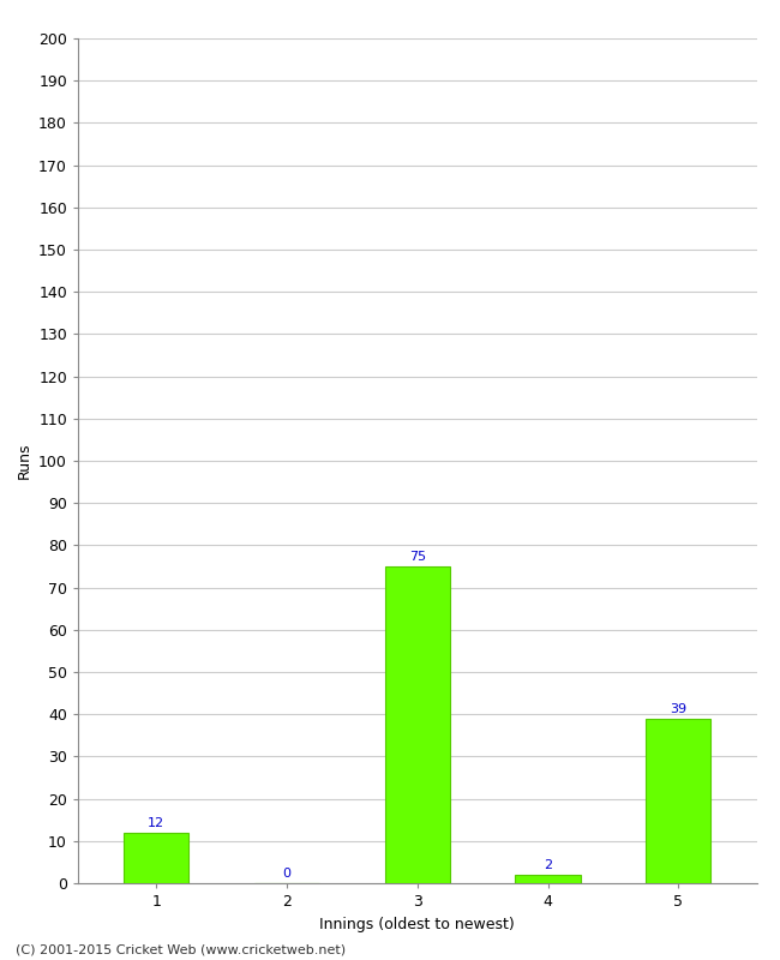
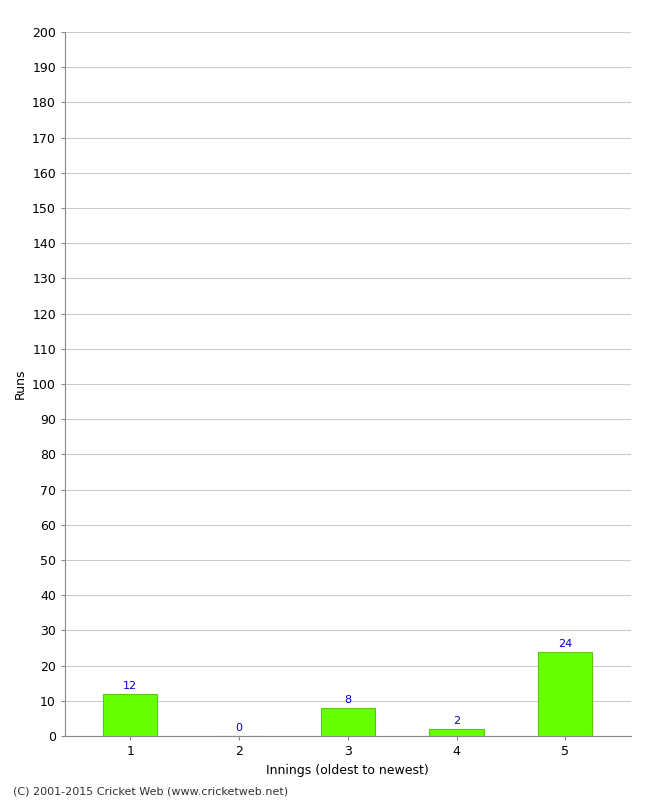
3: 75 -> 8
5: 39 -> 24
